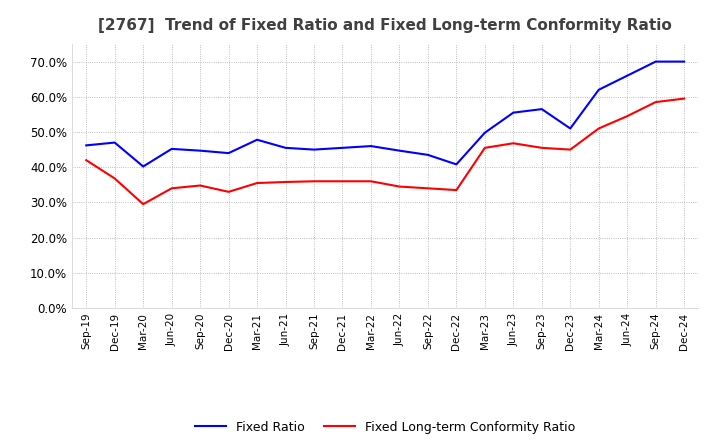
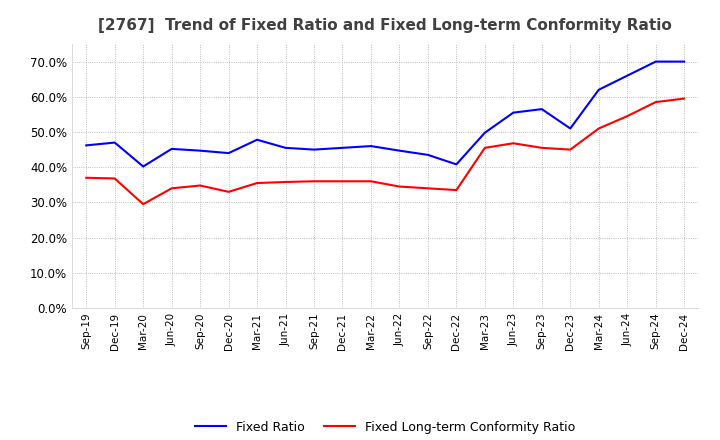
Fixed Long-term Conformity Ratio/Sep-19: 42.0% -> 37.0%
